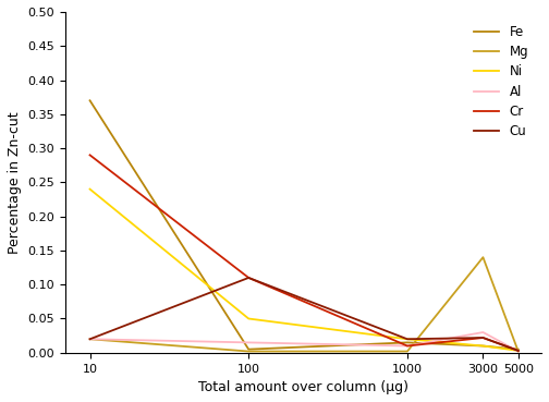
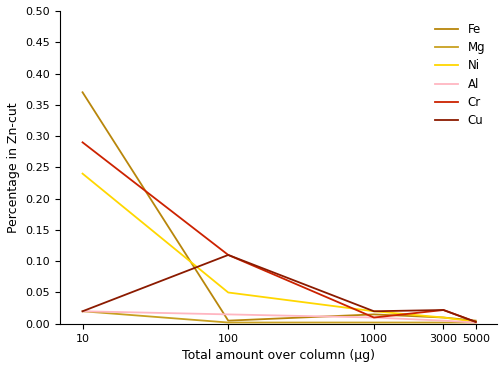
Mg/3000: 0.140 -> 0.002
Al/3000: 0.030 -> 0.005
